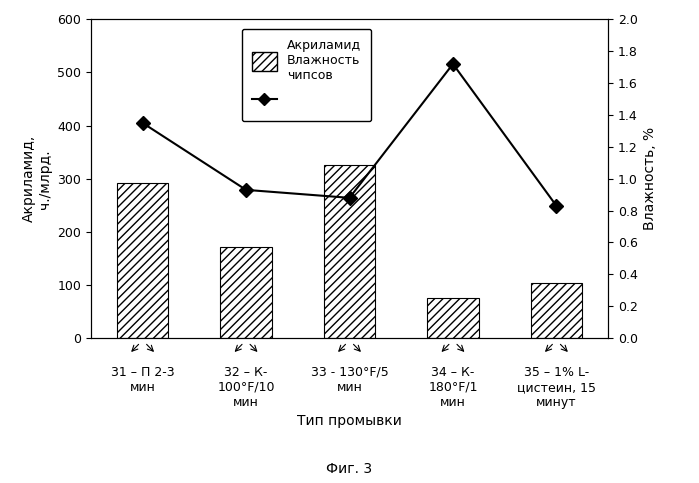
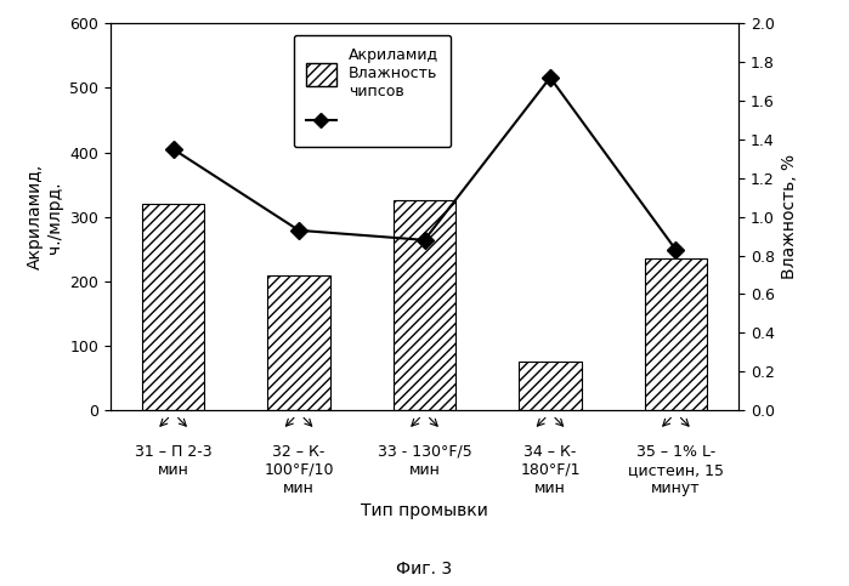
Акриламид Влажность чипсов/31 – П 2-3 мин: 292 -> 320
Акриламид Влажность чипсов/32 – К- 100°F/10 мин: 172 -> 210
Акриламид Влажность чипсов/35 – 1% L- цистеин, 15 минут: 104 -> 235
